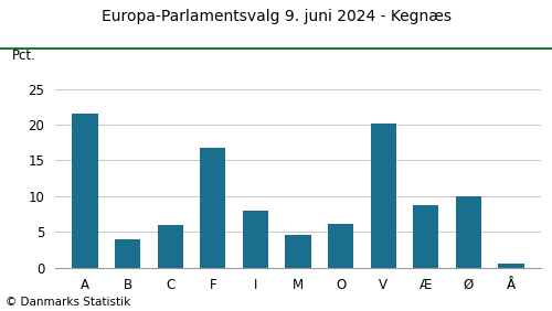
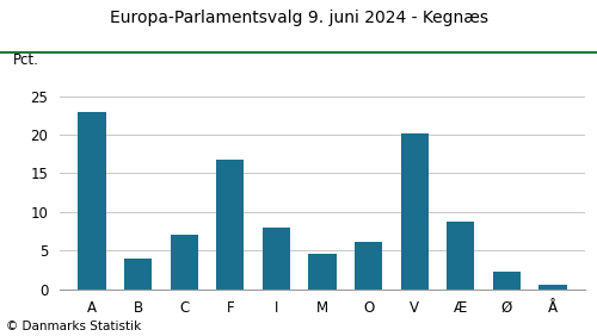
A: 21.6 -> 22.9
C: 6.0 -> 7.0
Ø: 10.0 -> 2.2
